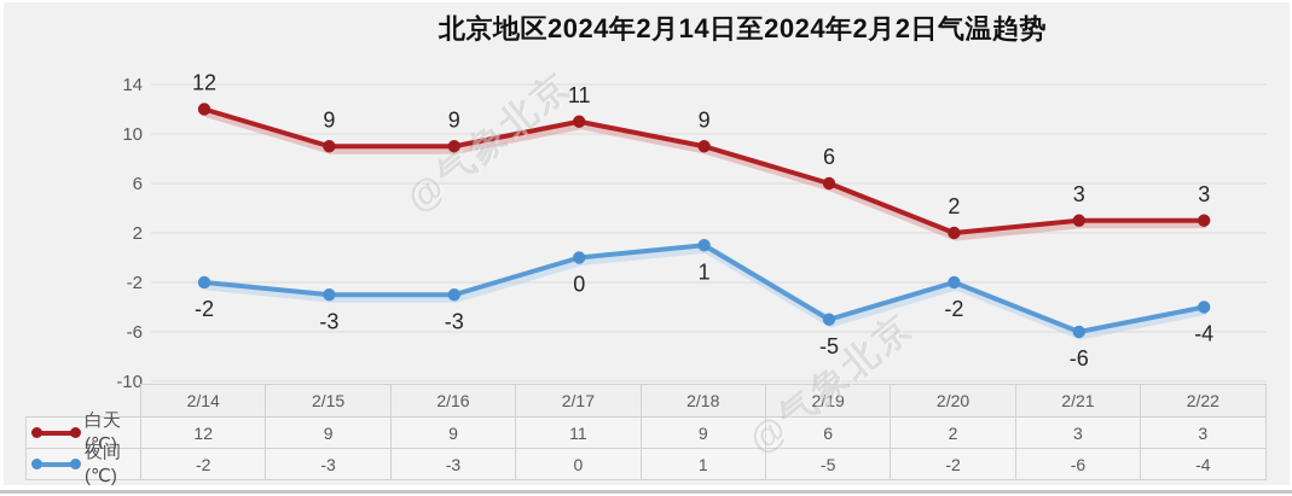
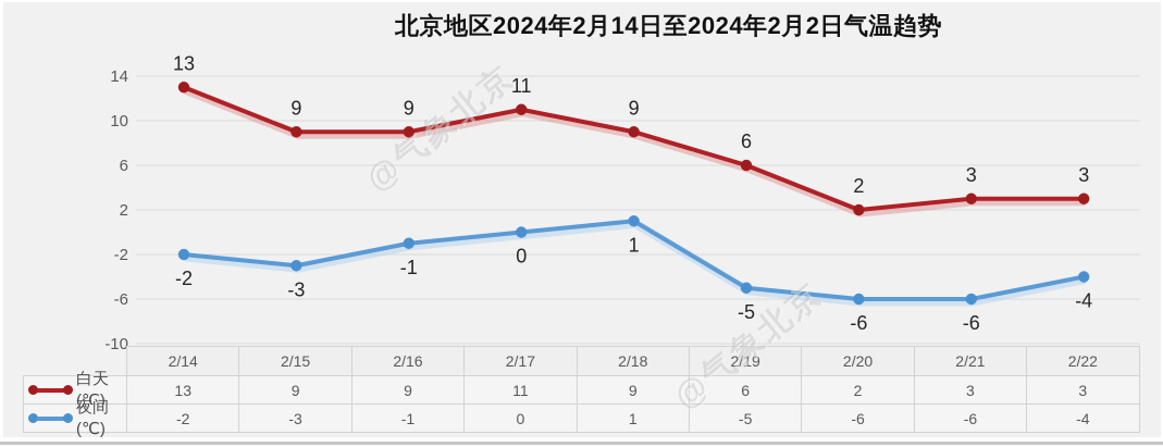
白天(℃)/2/14: 12 -> 13
夜间(℃)/2/16: -3 -> -1
夜间(℃)/2/20: -2 -> -6
